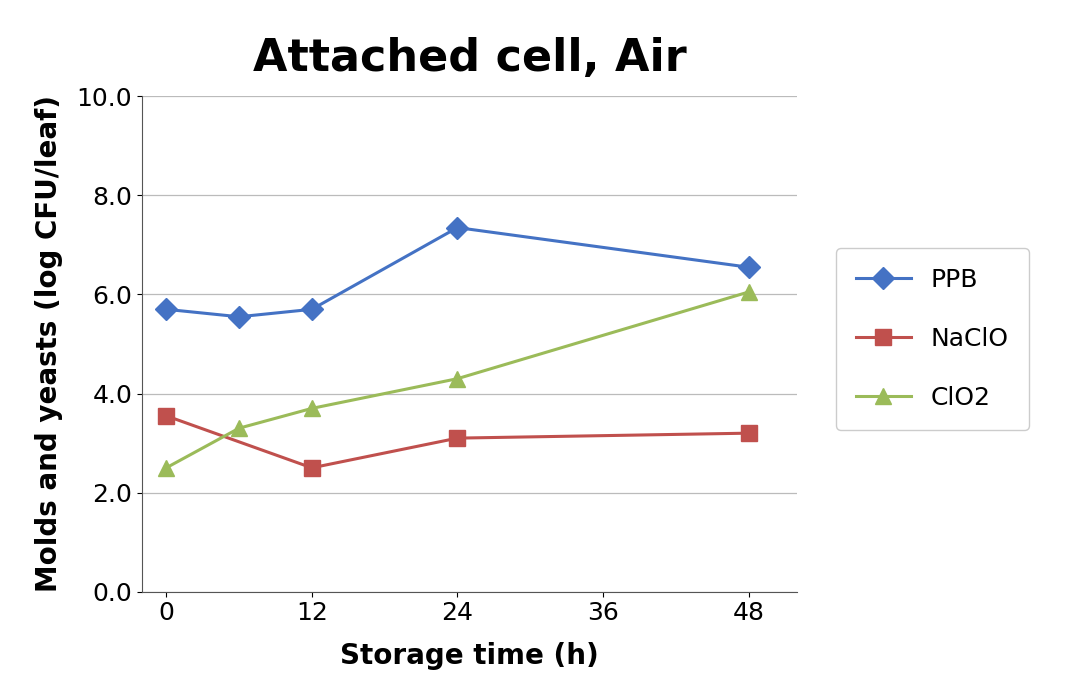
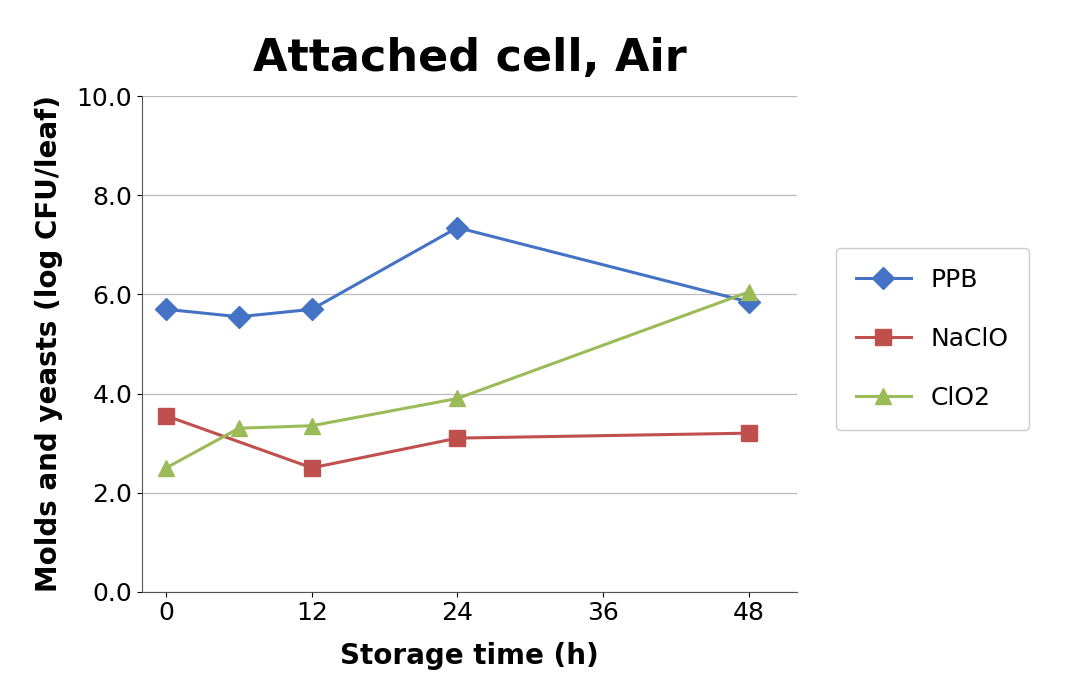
ClO2/12: 3.70 -> 3.35
ClO2/24: 4.30 -> 3.90
PPB/48: 6.55 -> 5.85
